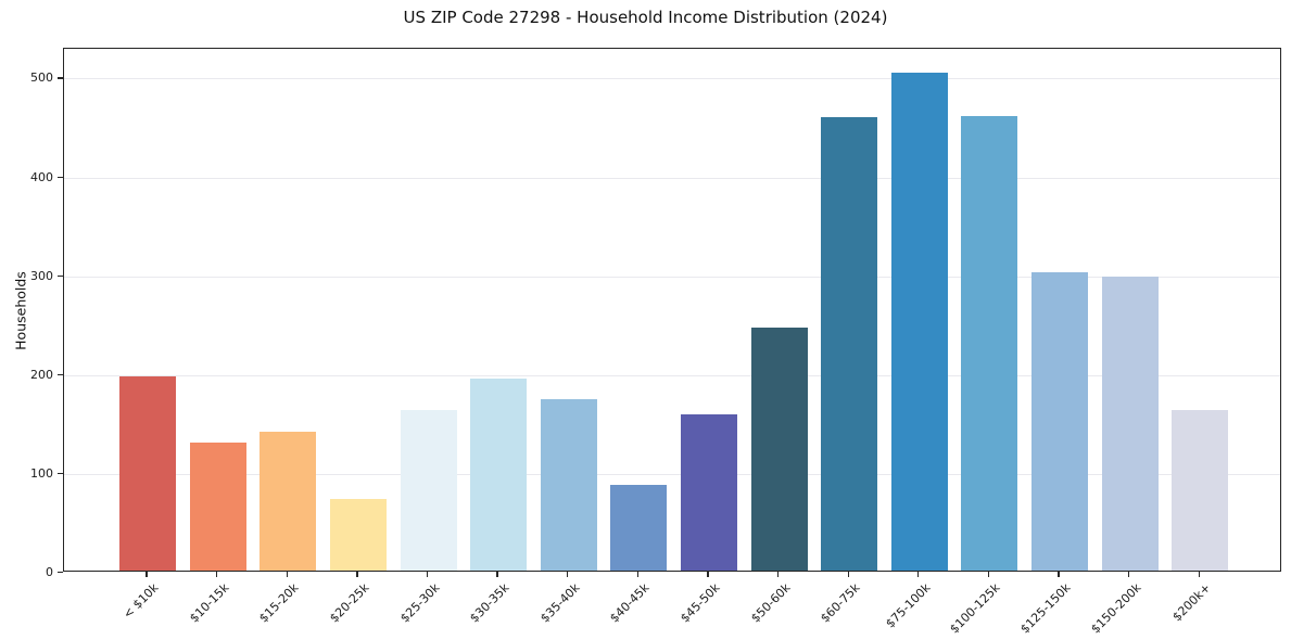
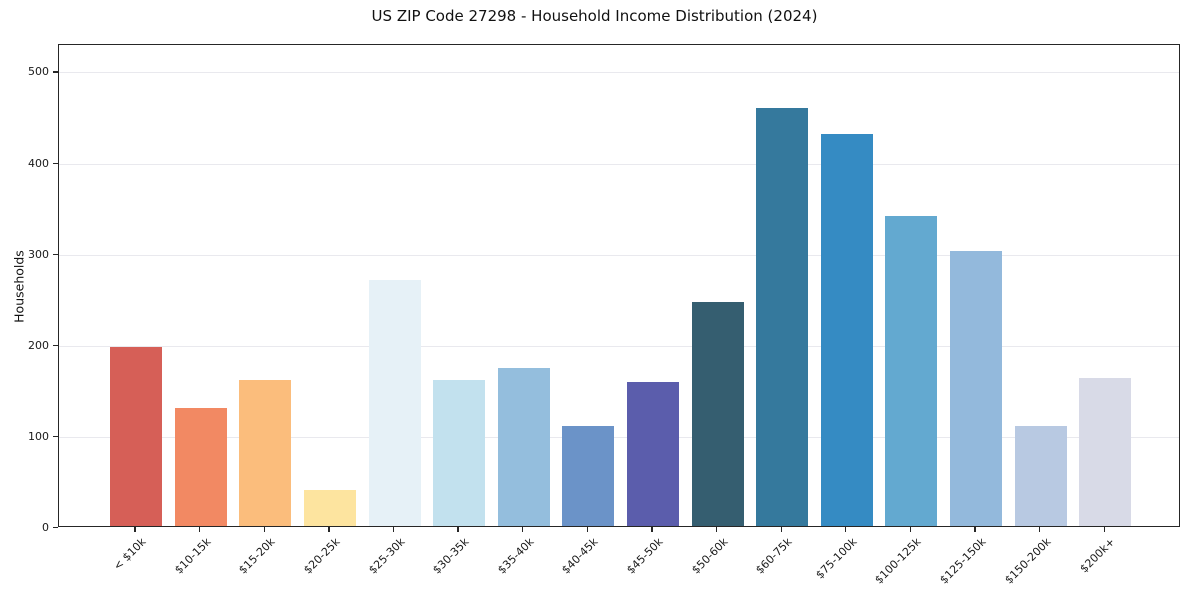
$15-20k: 140 -> 160
$20-25k: 70 -> 40
$25-30k: 160 -> 270
$30-35k: 190 -> 160
$40-45k: 90 -> 110
$75-100k: 500 -> 430
$100-125k: 460 -> 340
$150-200k: 300 -> 110
